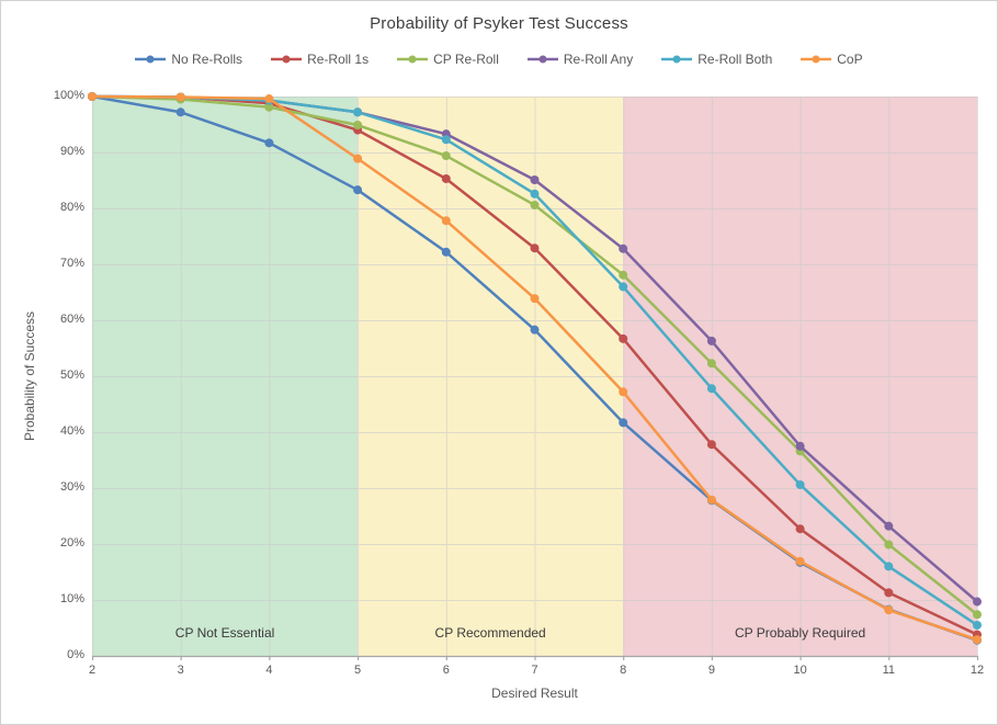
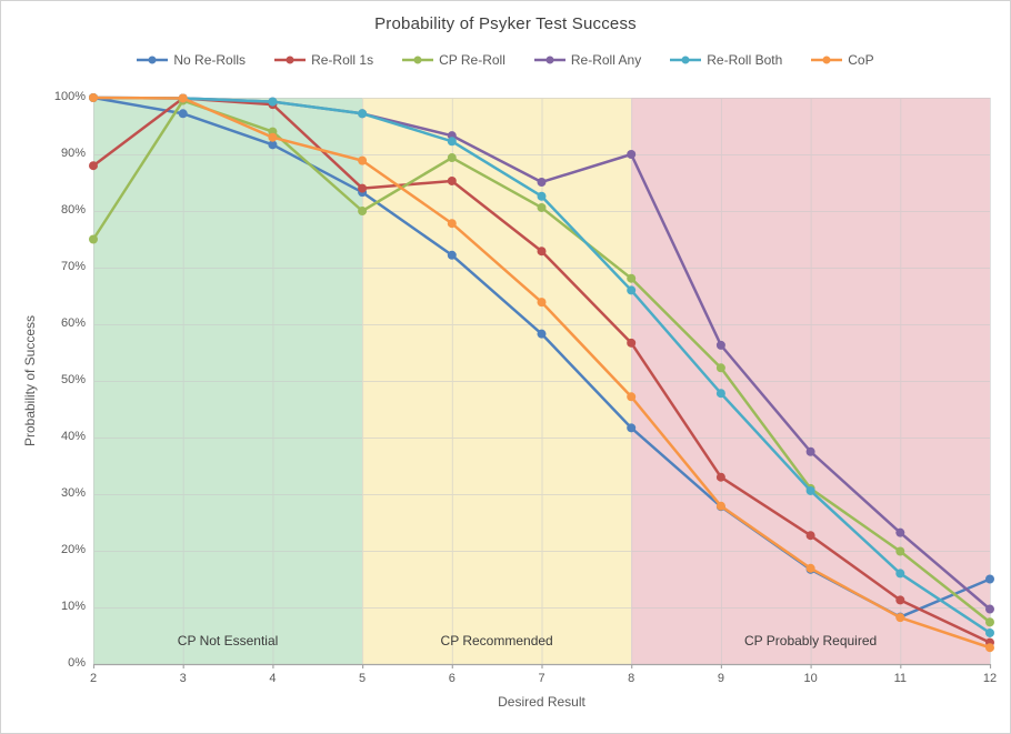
Re-Roll 1s/2: 100% -> 88%
CP Re-Roll/2: 100% -> 75%
CP Re-Roll/4: 98% -> 94%
CoP/4: 100% -> 93%
Re-Roll 1s/5: 94% -> 84%
CP Re-Roll/5: 95% -> 80%
Re-Roll Any/8: 73% -> 90%
Re-Roll 1s/9: 38% -> 33%
CP Re-Roll/10: 37% -> 31%
No Re-Rolls/12: 3% -> 15%
